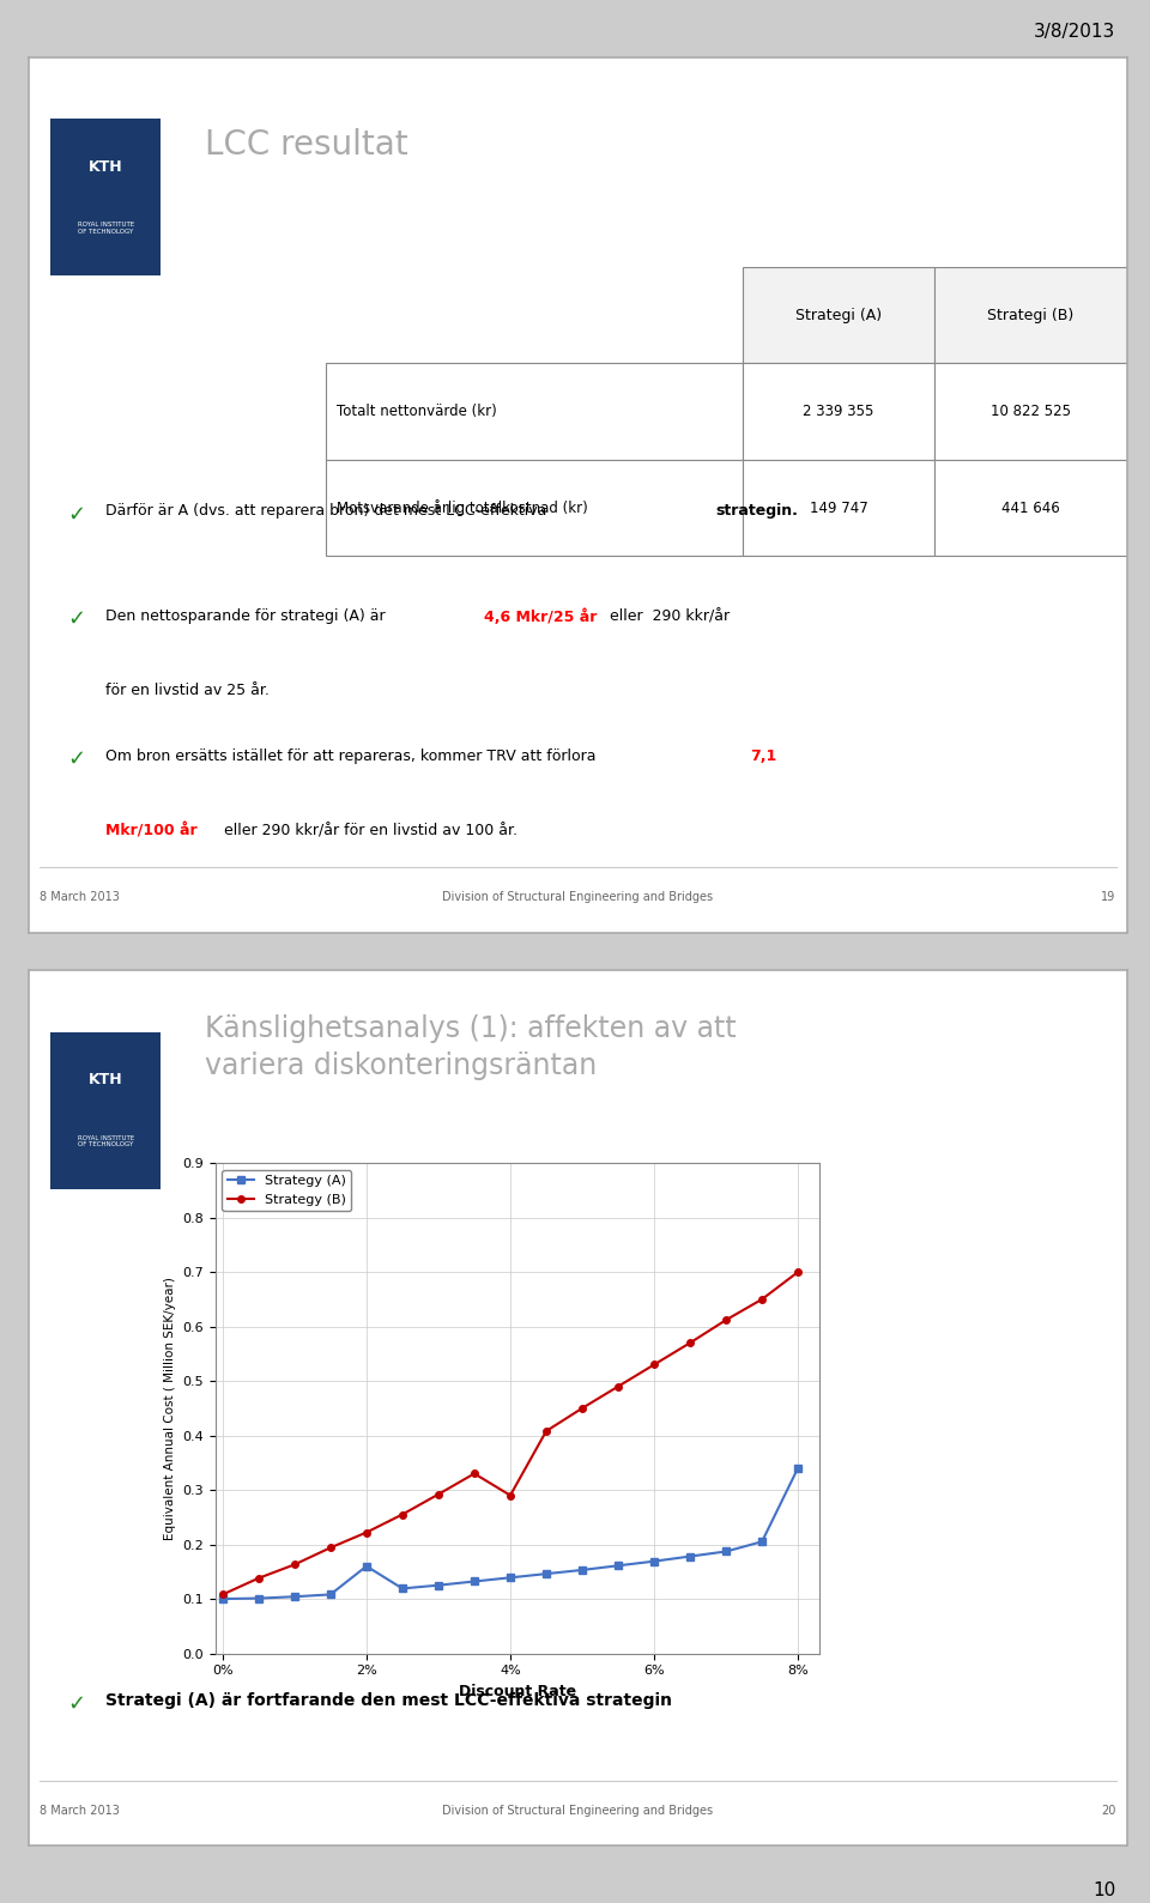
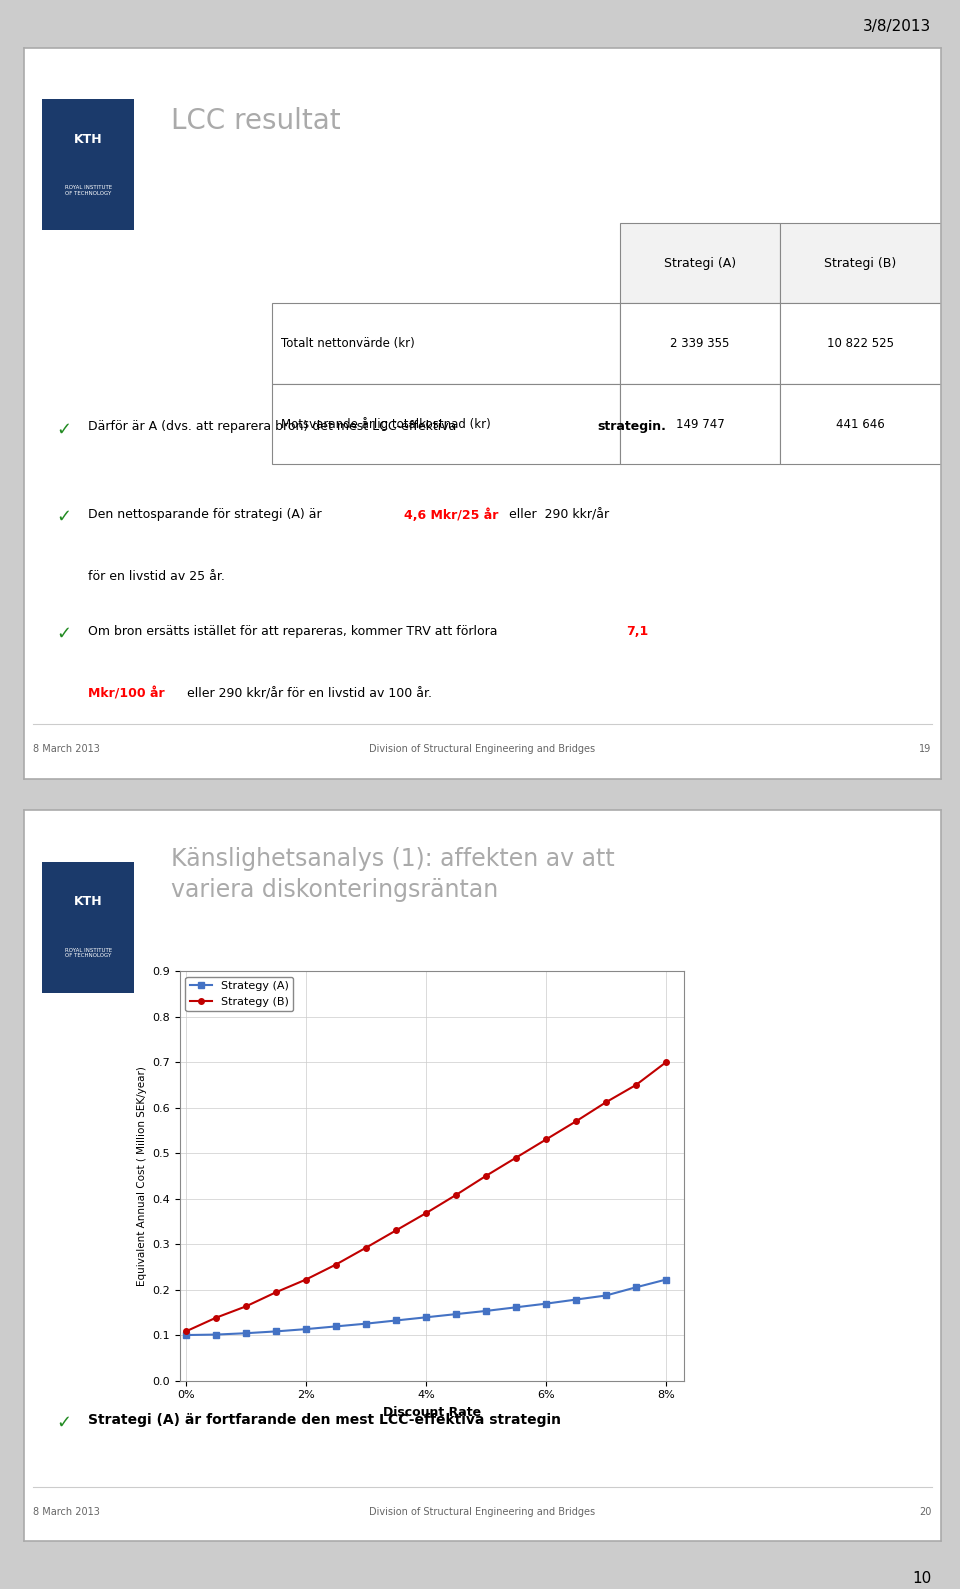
Strategy (A)/2%: 0.160 -> 0.113
Strategy (B)/4%: 0.290 -> 0.368
Strategy (A)/8%: 0.340 -> 0.222
